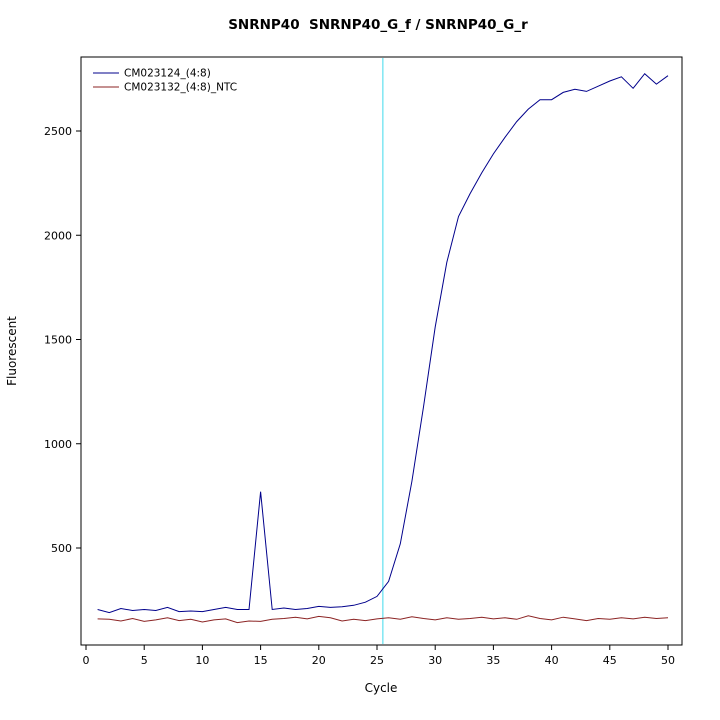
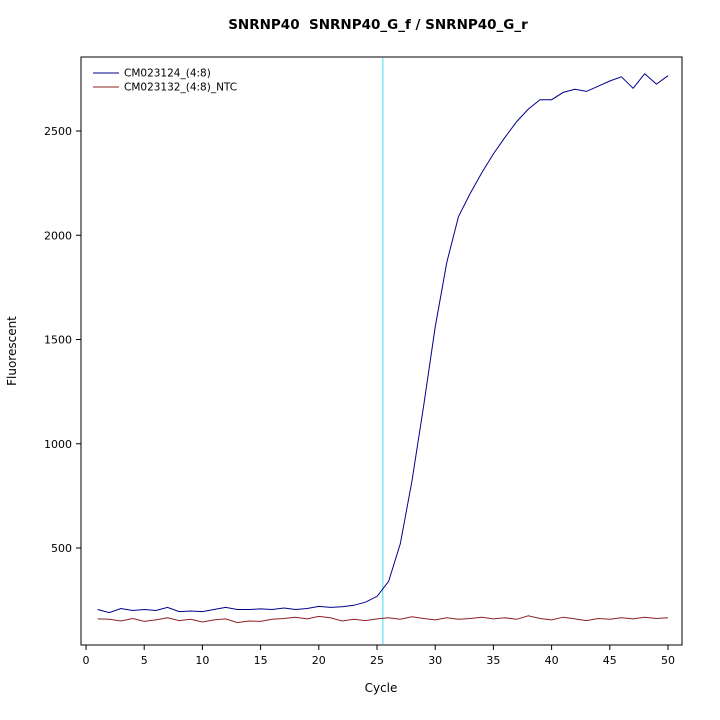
CM023124_(4:8)/15: 770 -> 210
